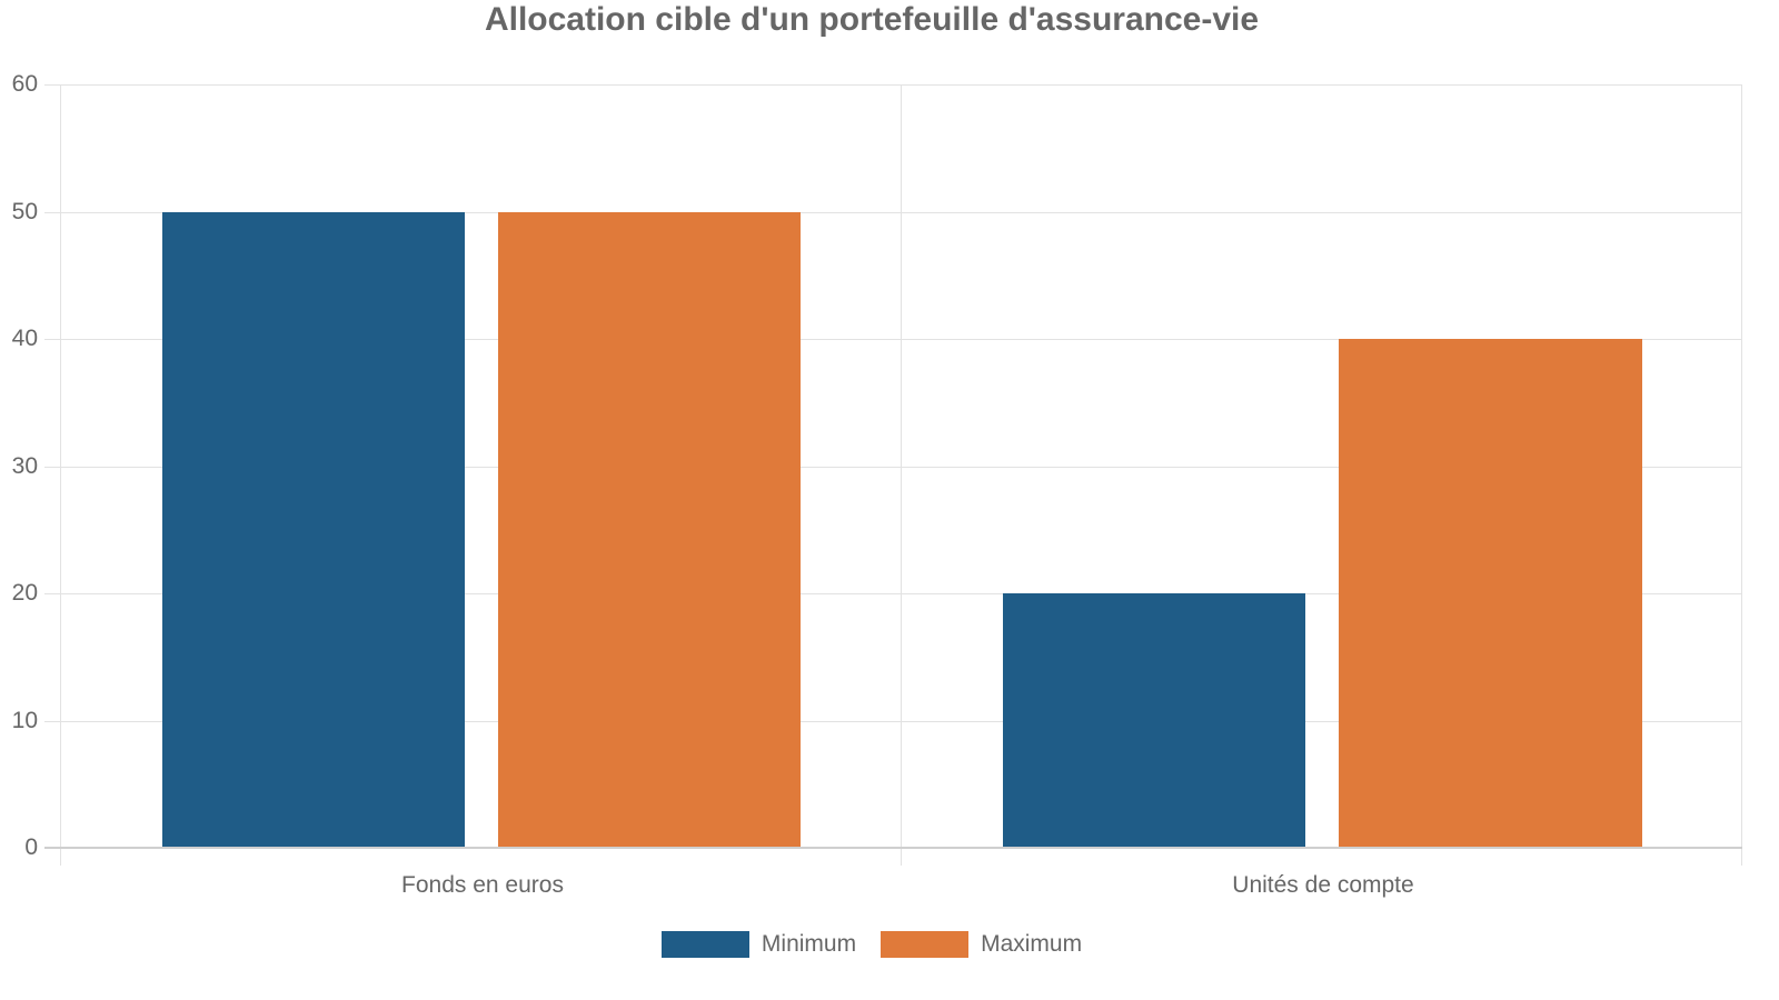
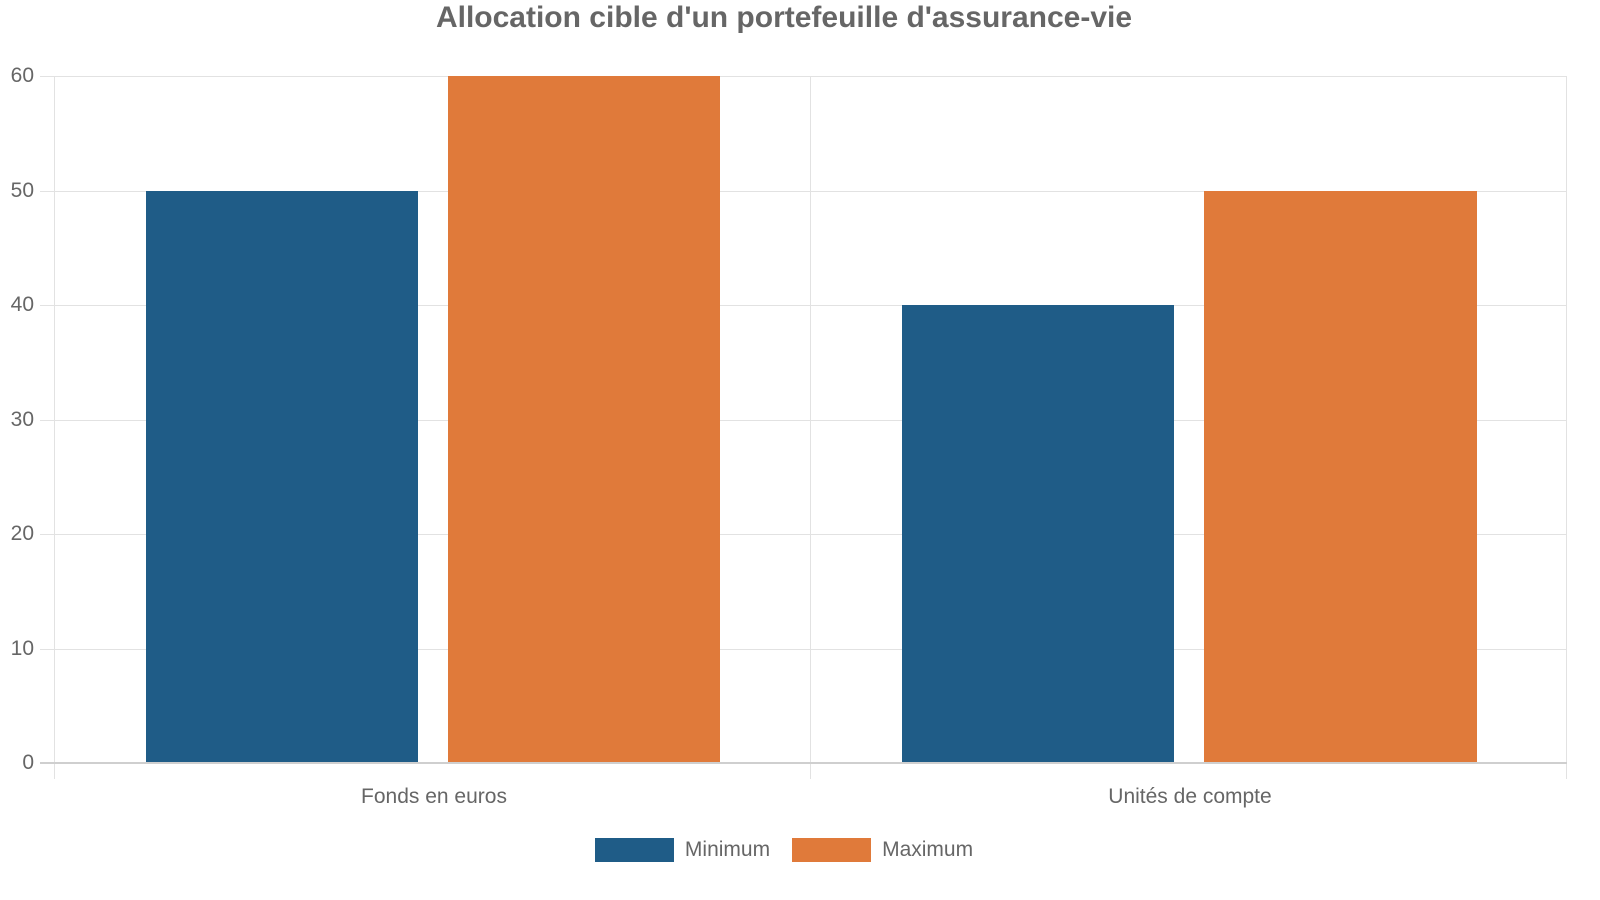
Maximum/Fonds en euros: 50 -> 60
Minimum/Unités de compte: 20 -> 40
Maximum/Unités de compte: 40 -> 50
